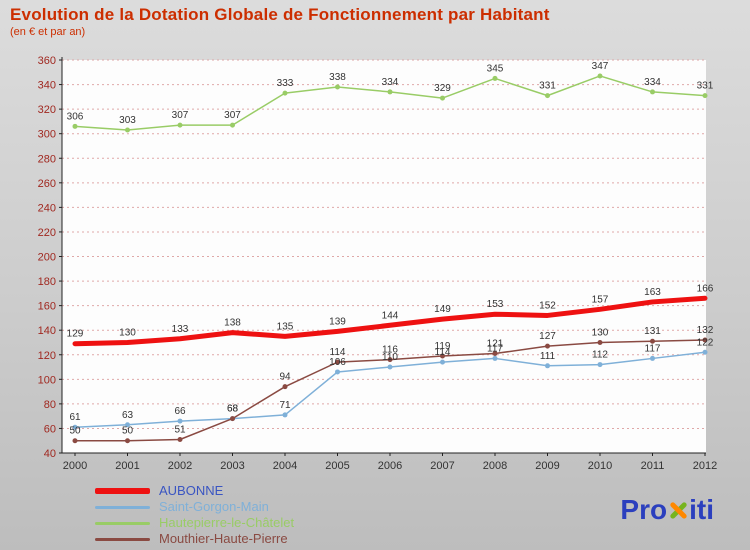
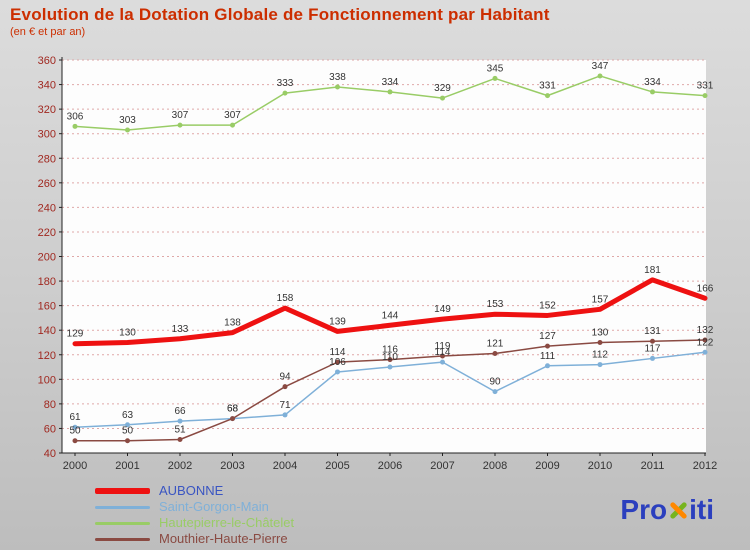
AUBONNE/2004: 135 -> 158
Saint-Gorgon-Main/2008: 117 -> 90
AUBONNE/2011: 163 -> 181
